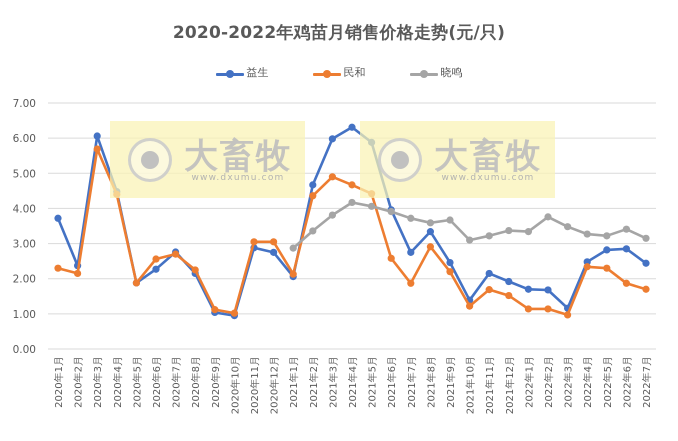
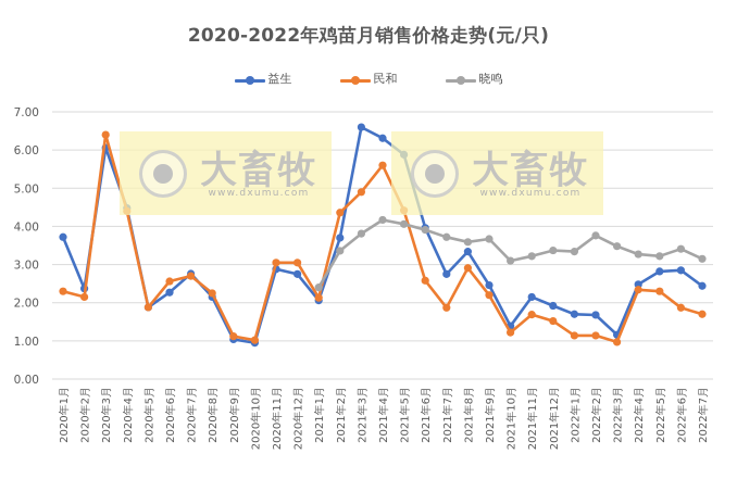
民和/2020年3月: 5.7 -> 6.4
晓鸣/2021年1月: 2.9 -> 2.4
益生/2021年2月: 4.7 -> 3.7
益生/2021年3月: 6.0 -> 6.6
民和/2021年4月: 4.7 -> 5.6
